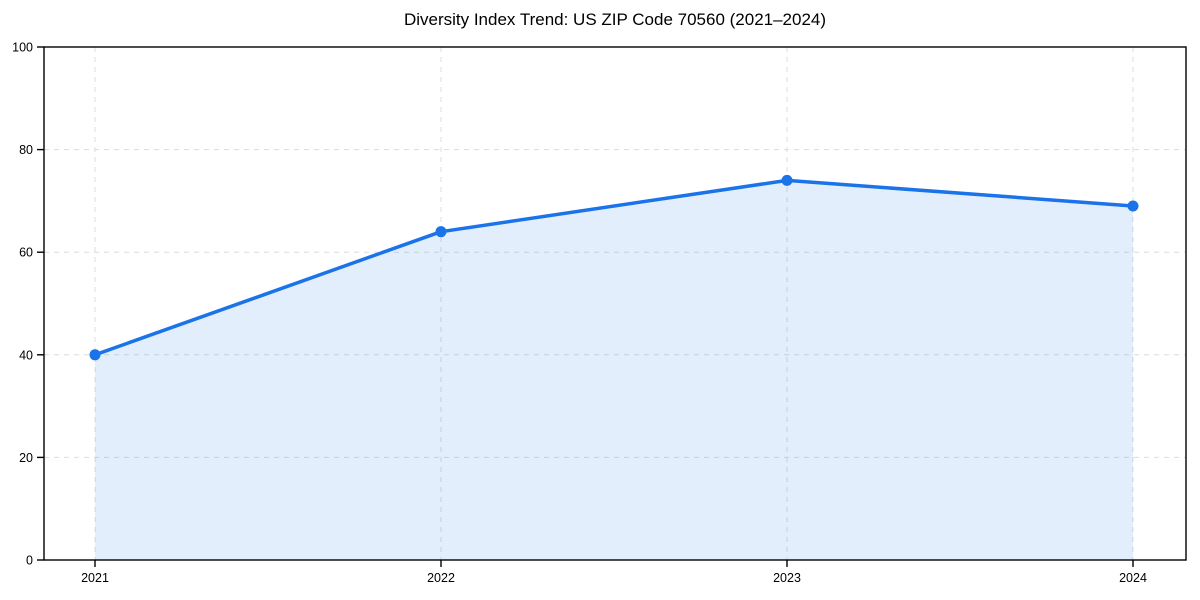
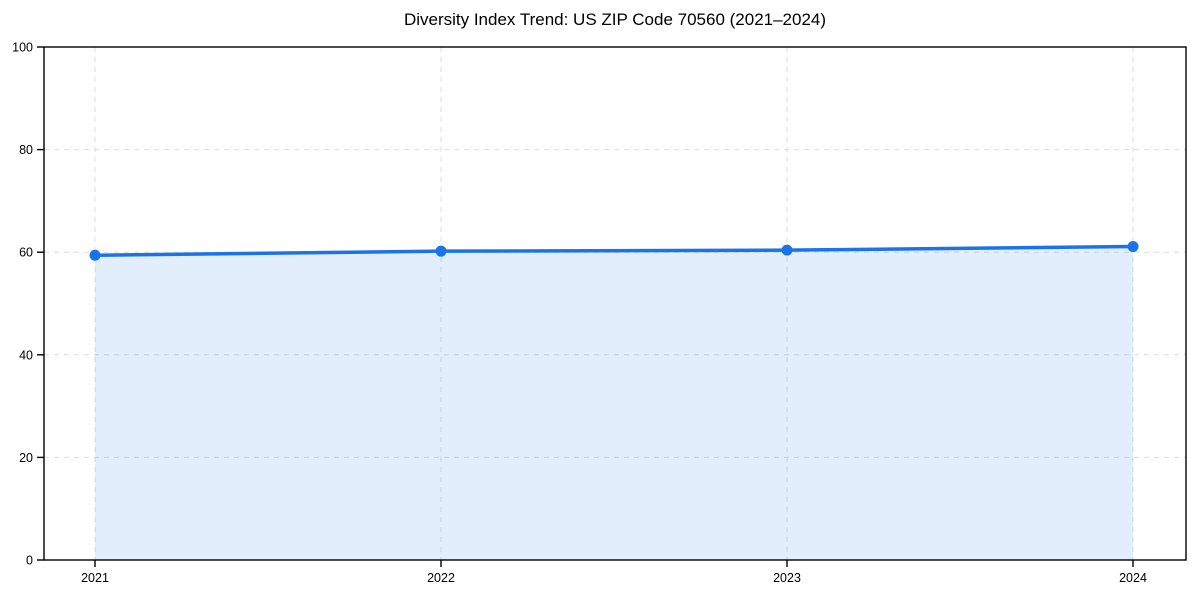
2021: 40 -> 59
2022: 64 -> 60
2023: 74 -> 60
2024: 69 -> 61
